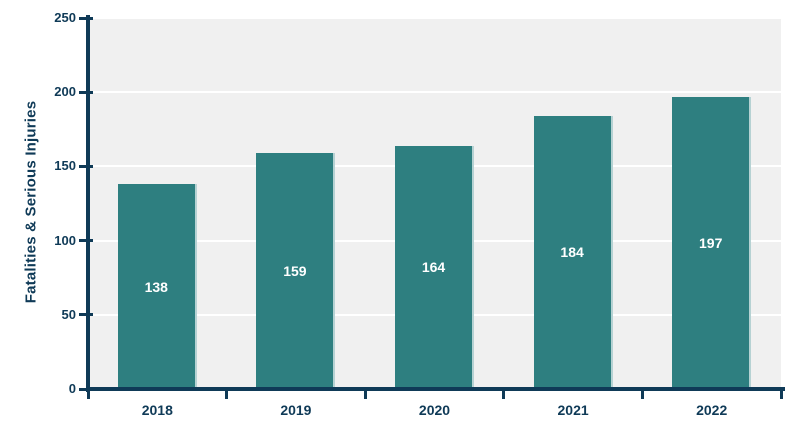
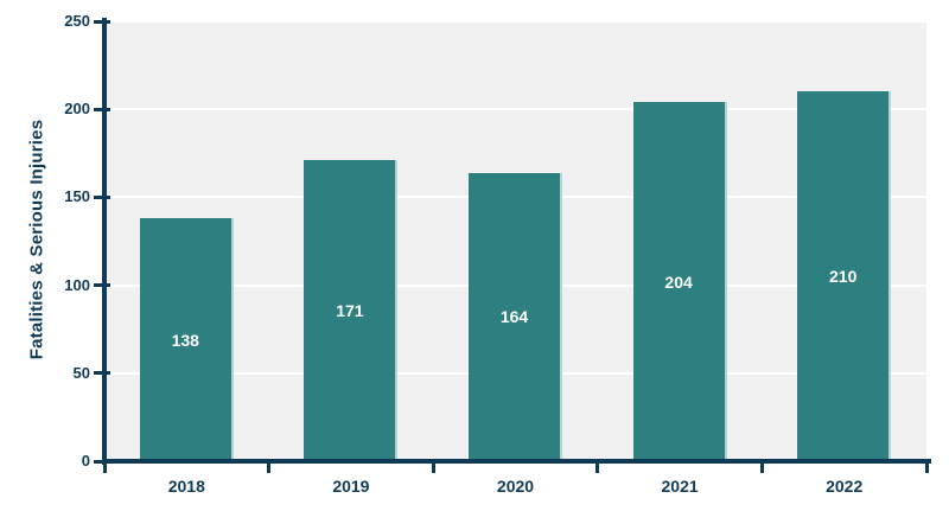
2019: 159 -> 171
2021: 184 -> 204
2022: 197 -> 210
